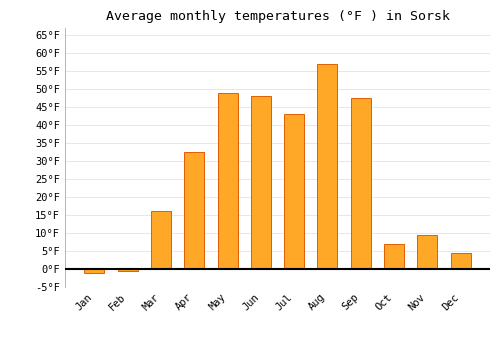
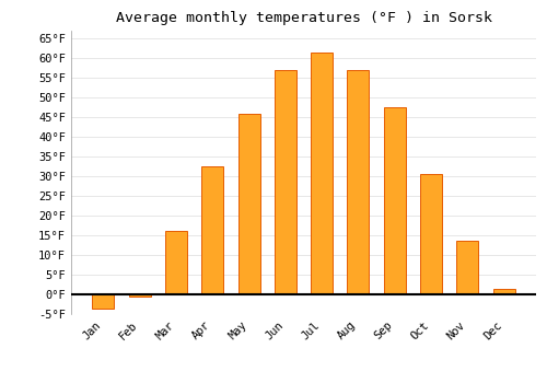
Jan: -1.0°F -> -3.5°F
May: 49.0°F -> 46.0°F
Jun: 48.0°F -> 57.0°F
Jul: 43.0°F -> 61.5°F
Oct: 7.0°F -> 30.5°F
Nov: 9.5°F -> 13.5°F
Dec: 4.5°F -> 1.5°F
